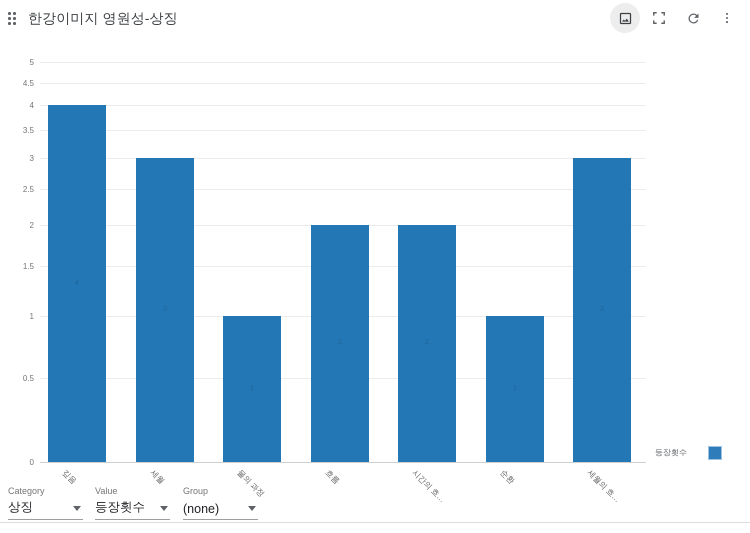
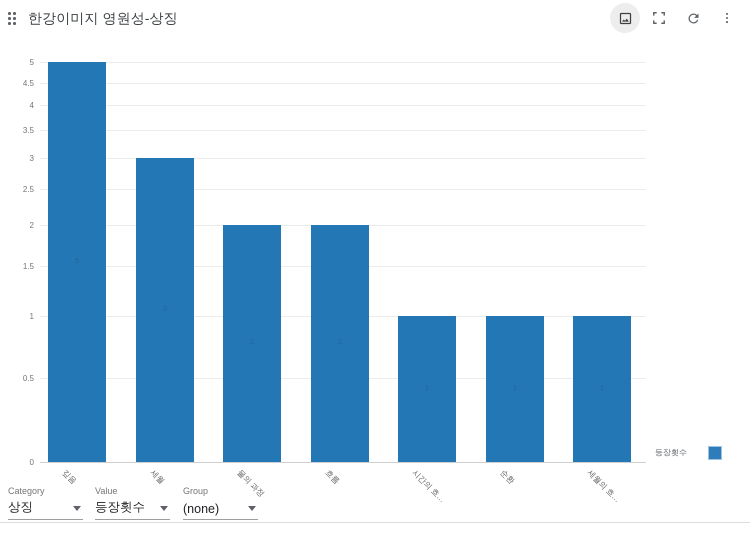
깊음: 4 -> 5
물의 과정: 1 -> 2
시간의 흐…: 2 -> 1
세월의 흐…: 3 -> 1
